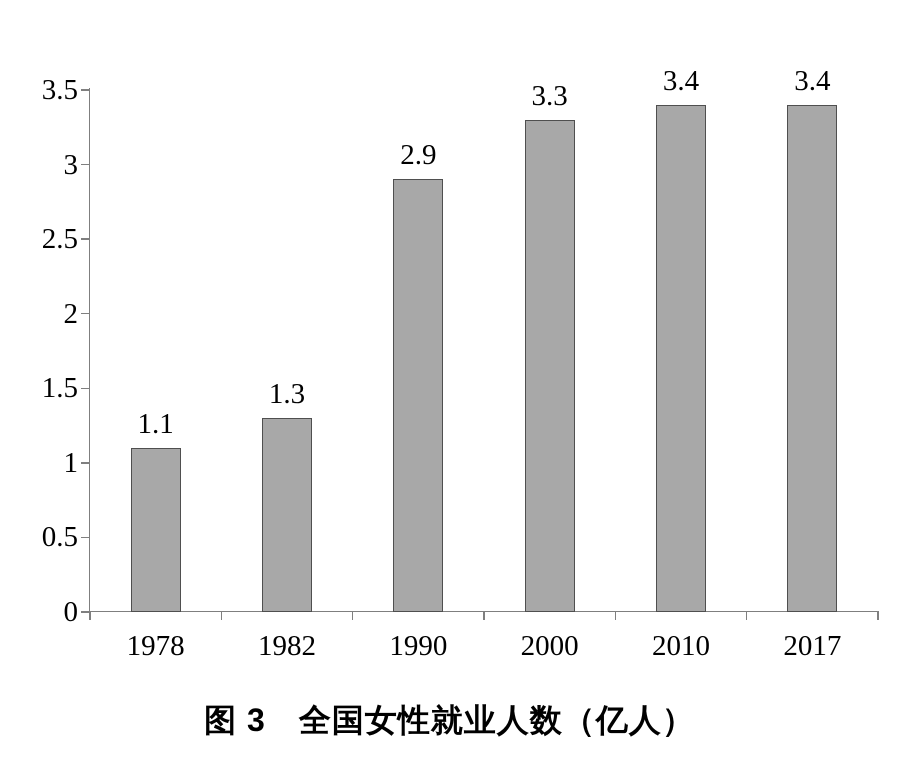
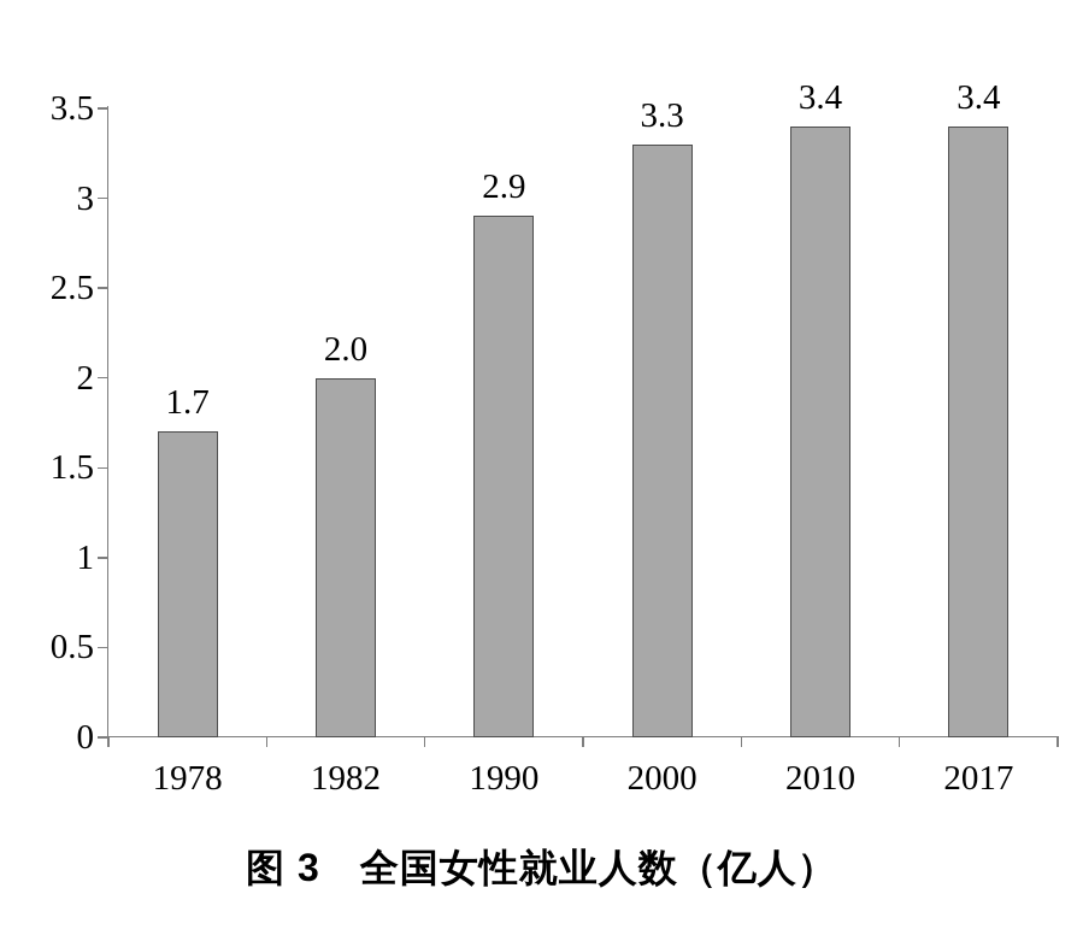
1978: 1.1 -> 1.7
1982: 1.3 -> 2.0
